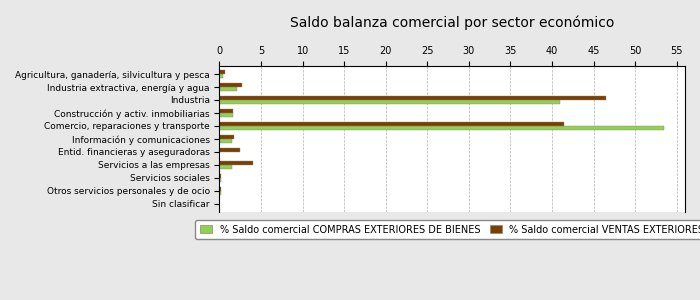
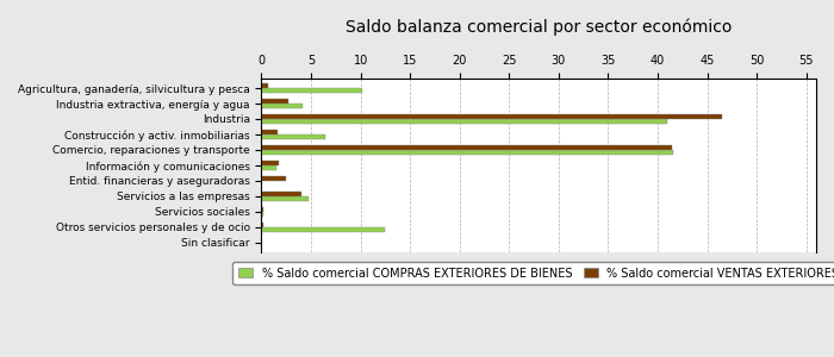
% Saldo comercial COMPRAS EXTERIORES DE BIENES/Agricultura, ganadería, silvicultura y pesca: 0.4 -> 10.2
% Saldo comercial COMPRAS EXTERIORES DE BIENES/Industria extractiva, energía y agua: 2.1 -> 4.2
% Saldo comercial COMPRAS EXTERIORES DE BIENES/Construcción y activ. inmobiliarias: 1.6 -> 6.4
% Saldo comercial COMPRAS EXTERIORES DE BIENES/Comercio, reparaciones y transporte: 53.5 -> 41.6
% Saldo comercial COMPRAS EXTERIORES DE BIENES/Servicios a las empresas: 1.5 -> 4.8
% Saldo comercial COMPRAS EXTERIORES DE BIENES/Otros servicios personales y de ocio: 0.1 -> 12.4
